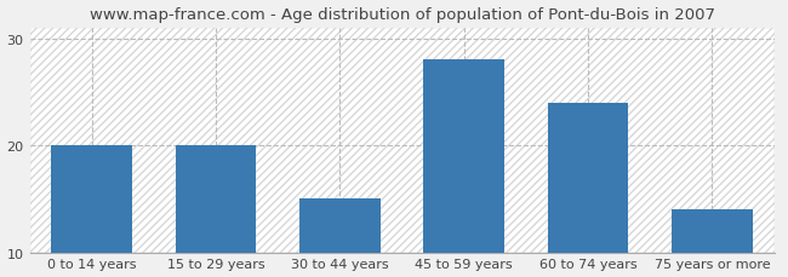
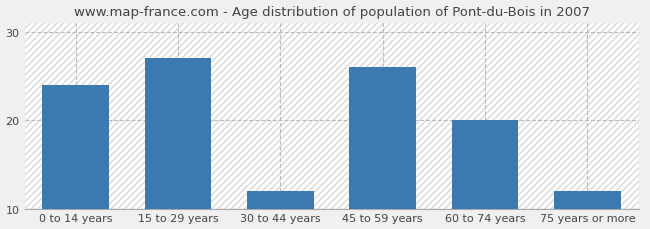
0 to 14 years: 20 -> 24
15 to 29 years: 20 -> 27
30 to 44 years: 15 -> 12
45 to 59 years: 28 -> 26
60 to 74 years: 24 -> 20
75 years or more: 14 -> 12
